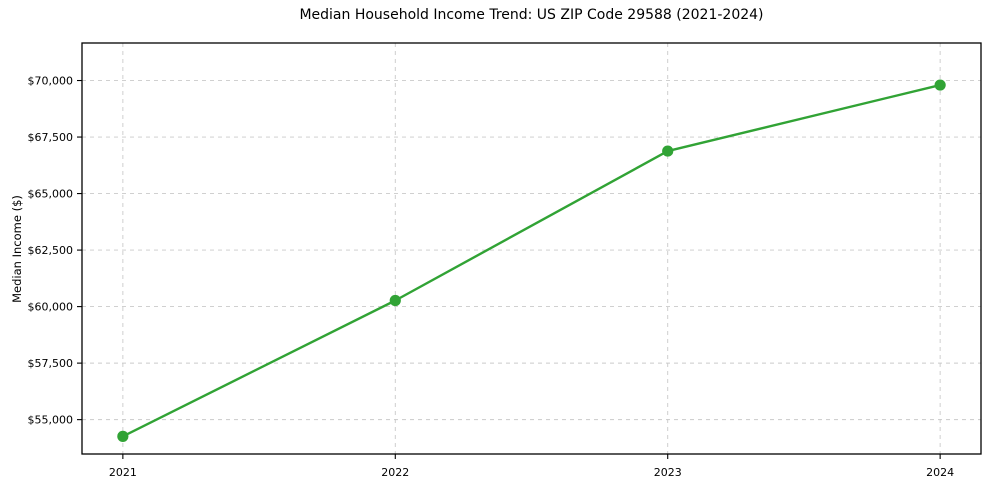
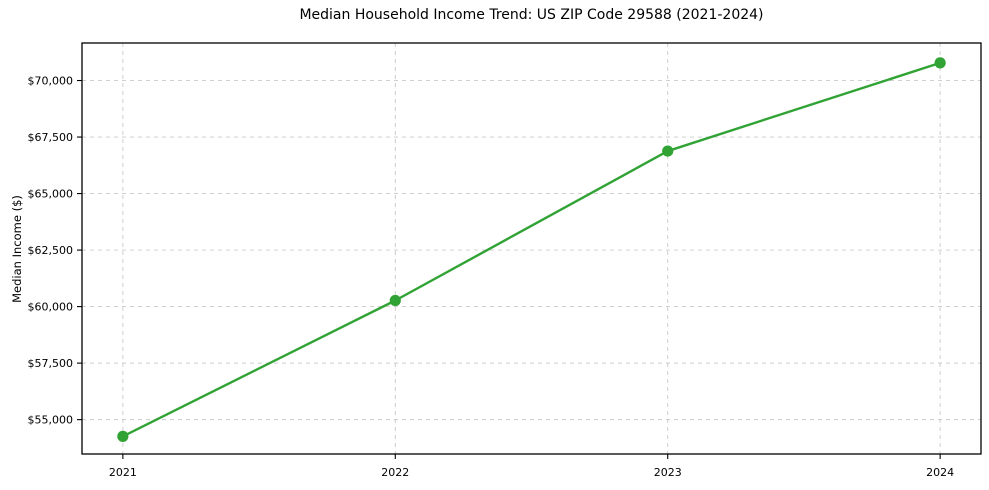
2024: $69800 -> $70800
